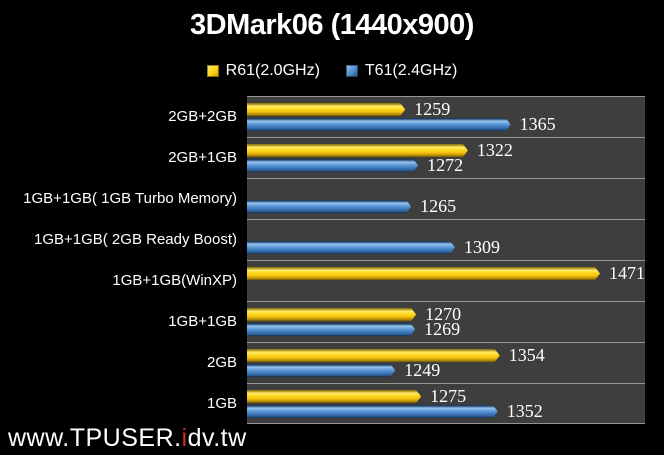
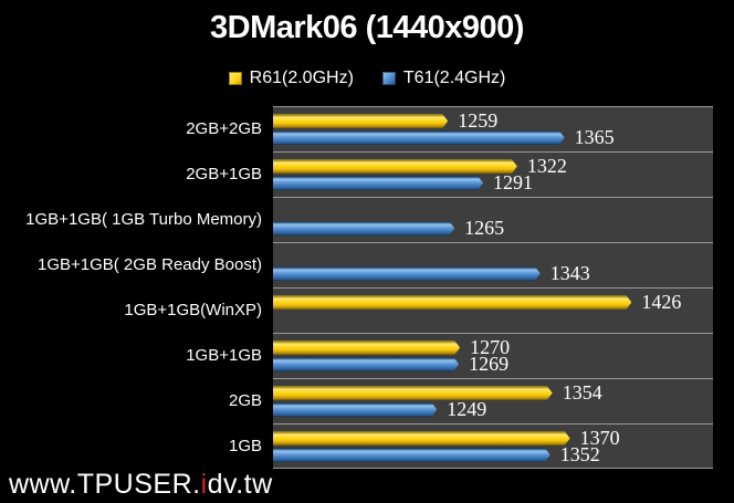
T61(2.4GHz)/2GB+1GB: 1272 -> 1291
T61(2.4GHz)/1GB+1GB( 2GB Ready Boost): 1309 -> 1343
R61(2.0GHz)/1GB+1GB(WinXP): 1471 -> 1426
R61(2.0GHz)/1GB: 1275 -> 1370
